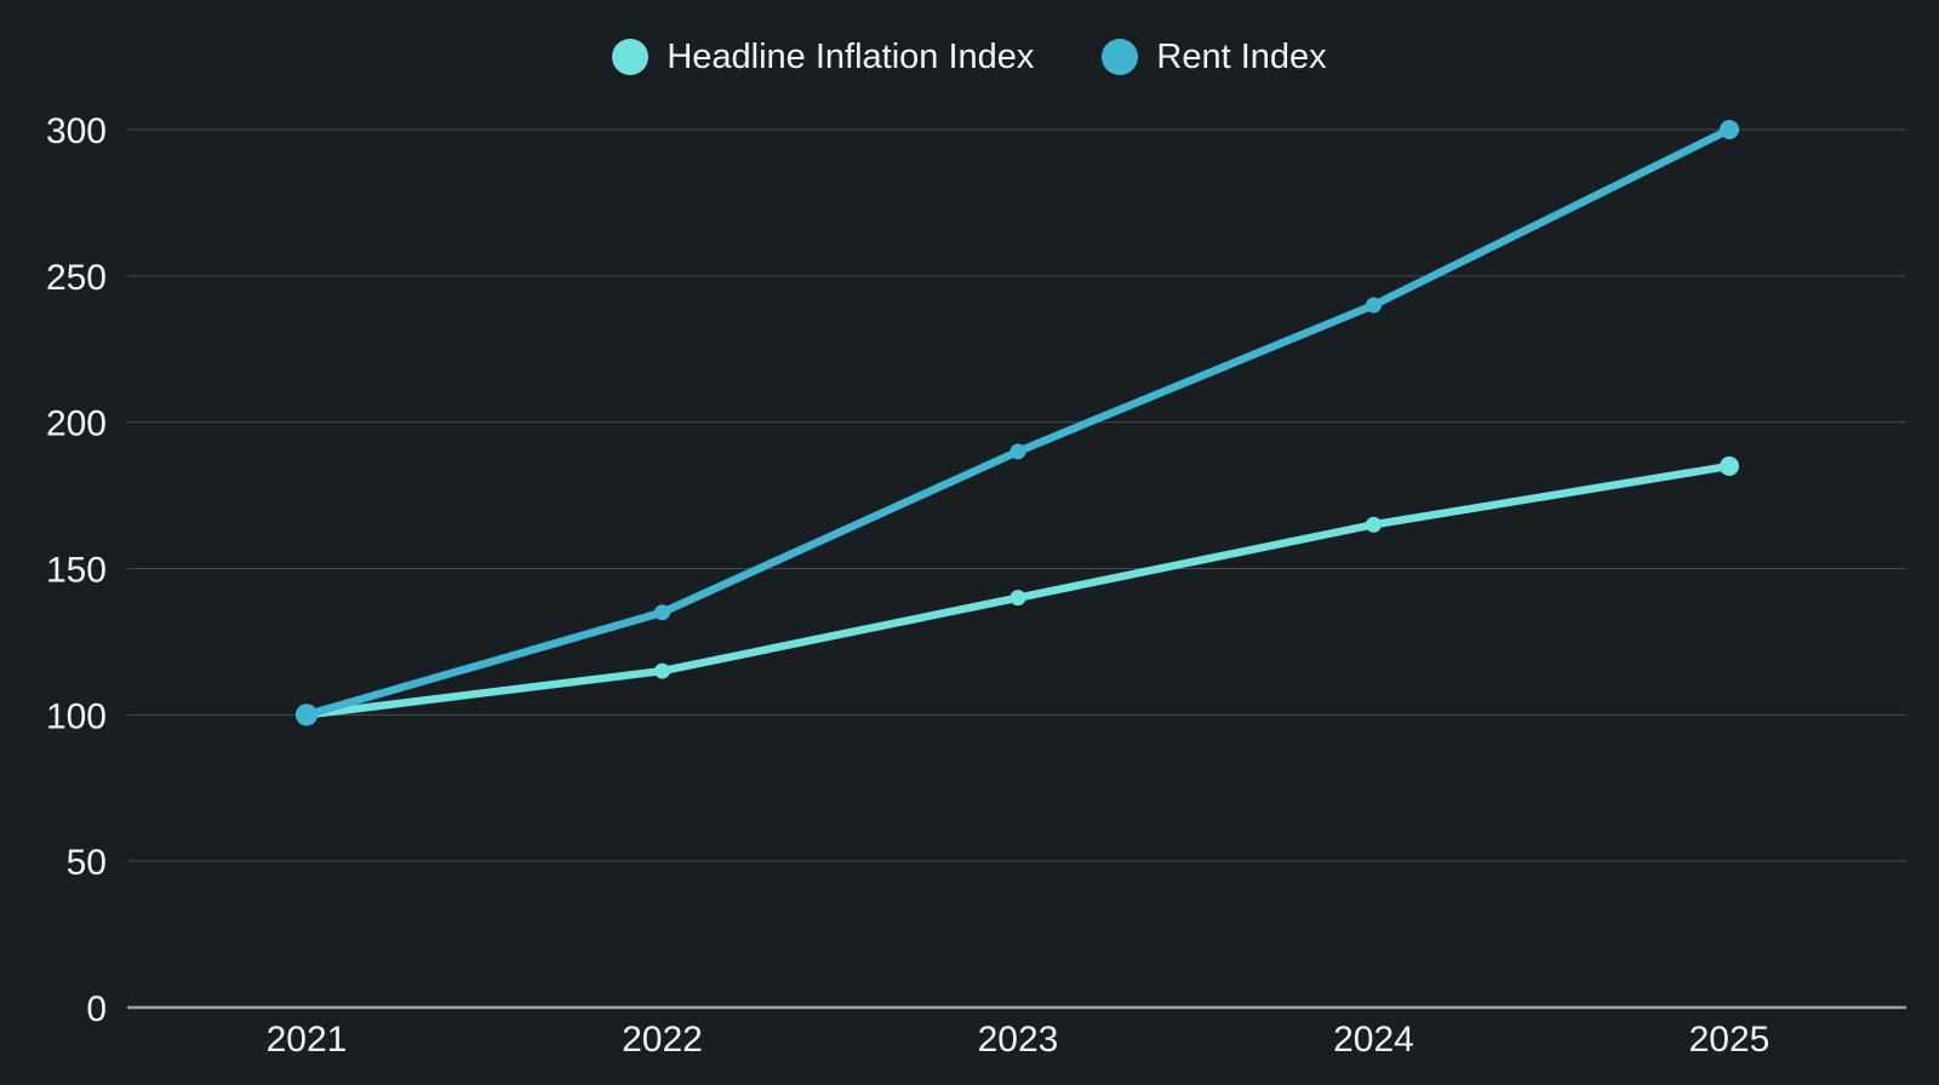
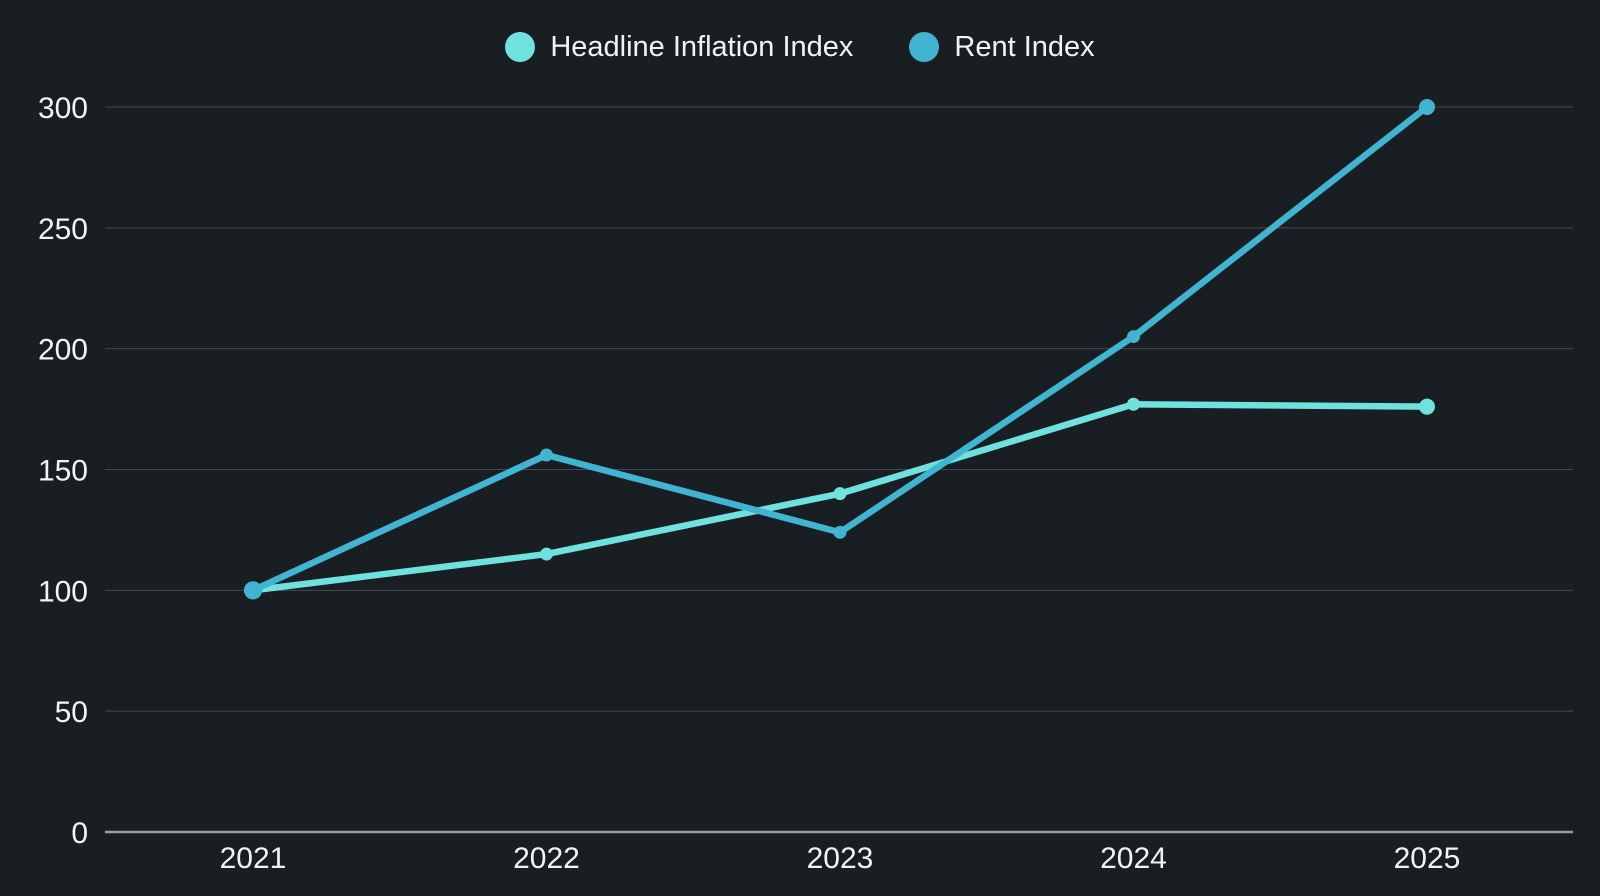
Rent Index/2022: 135 -> 156
Rent Index/2023: 190 -> 124
Headline Inflation Index/2024: 165 -> 177
Rent Index/2024: 240 -> 205
Headline Inflation Index/2025: 185 -> 176
